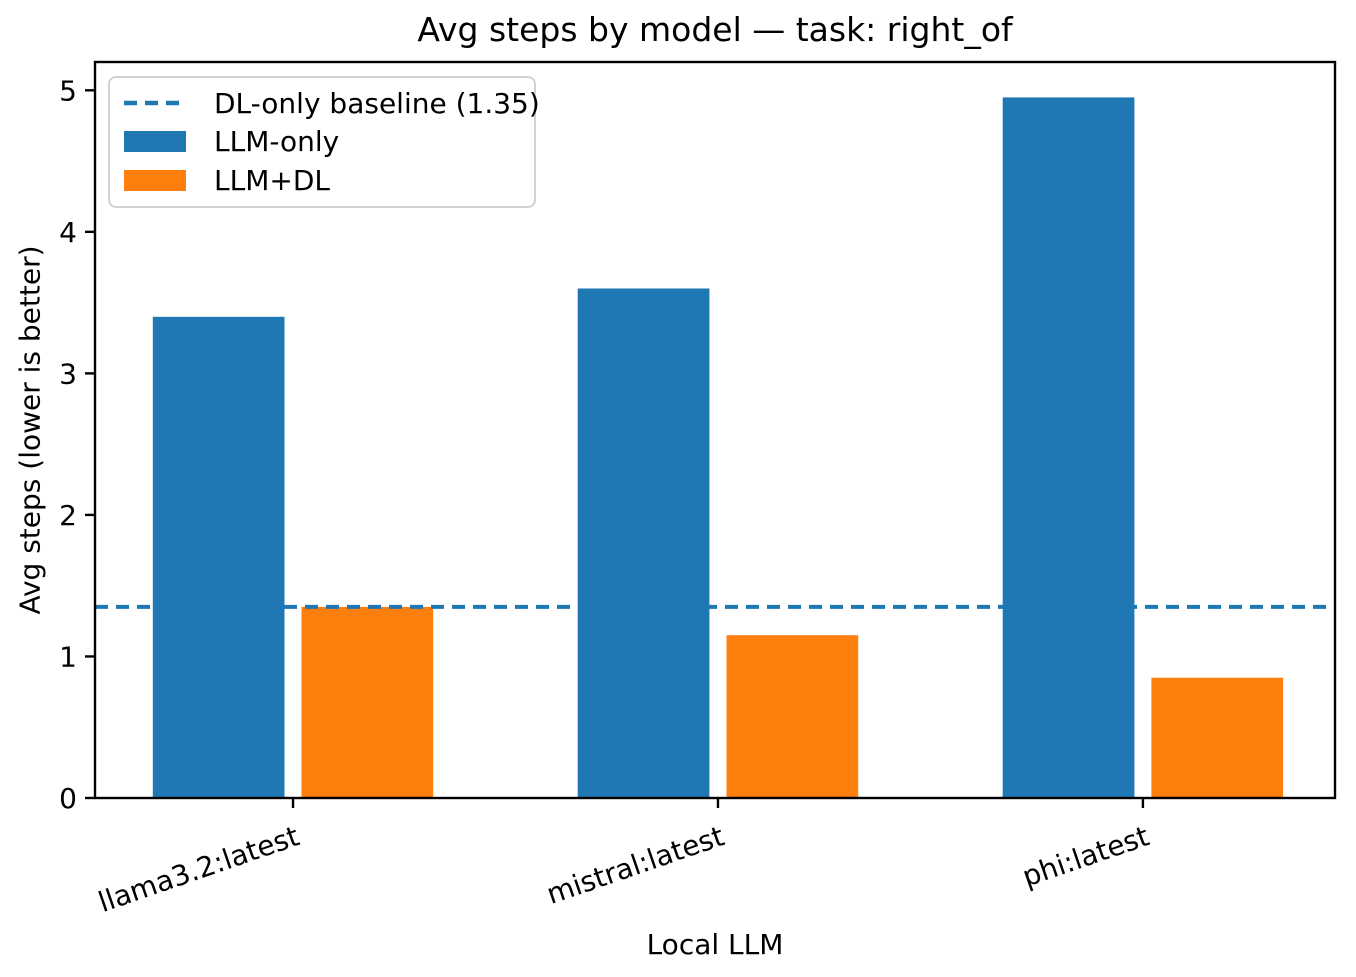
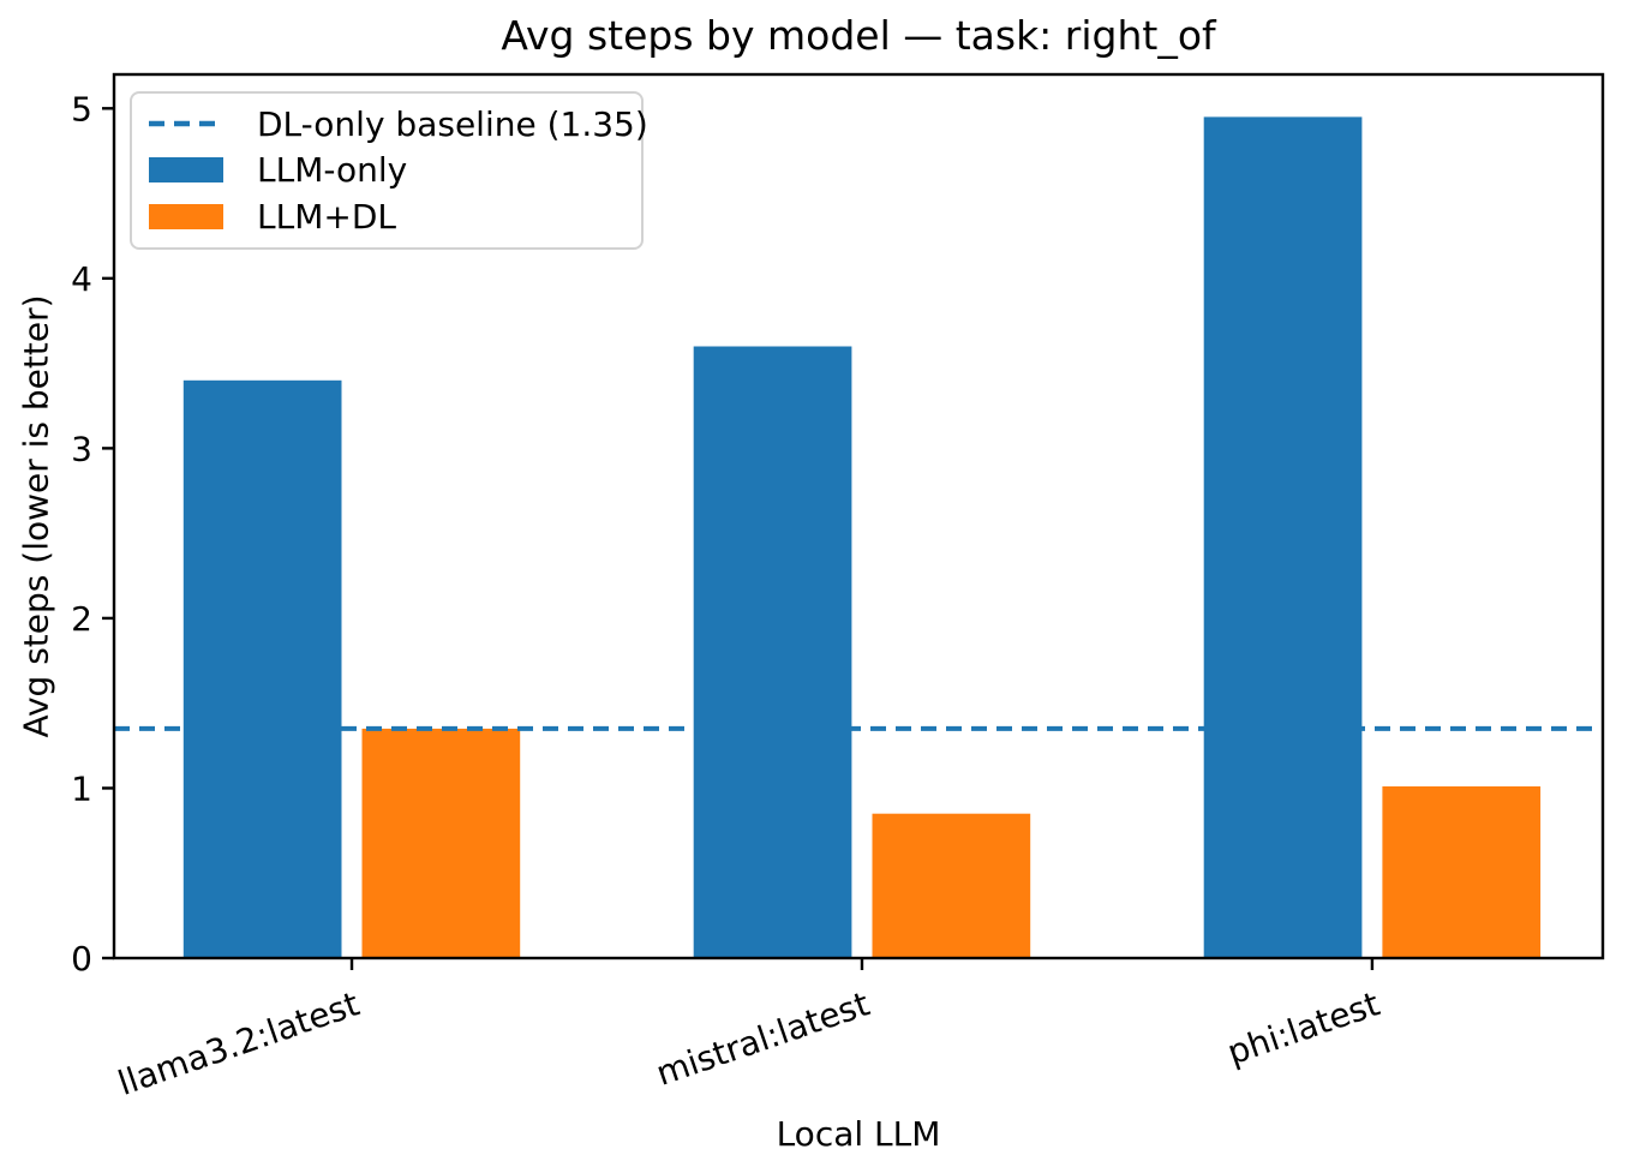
LLM+DL/mistral:latest: 1.15 -> 0.85
LLM+DL/phi:latest: 0.85 -> 1.01
